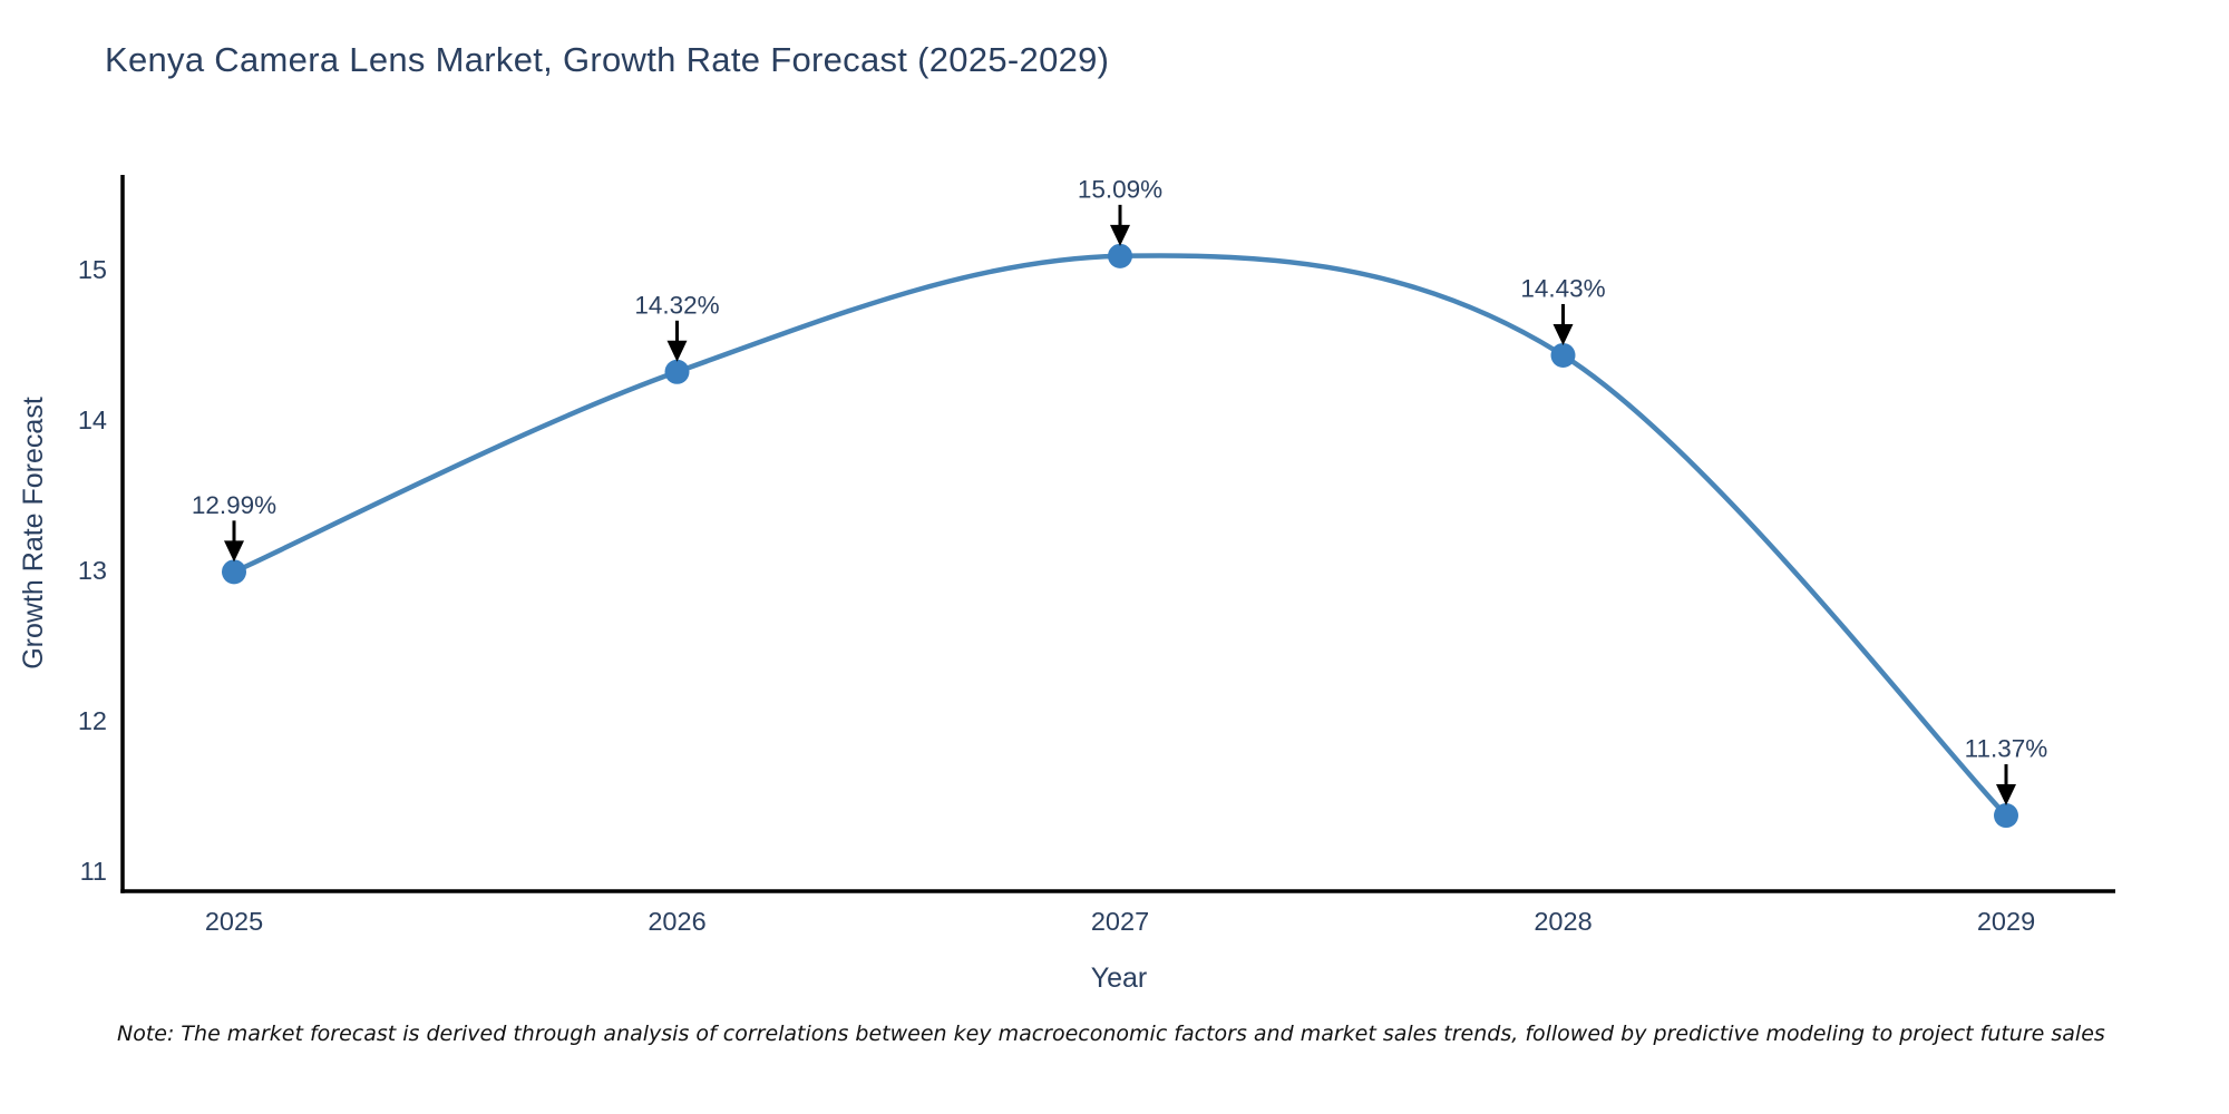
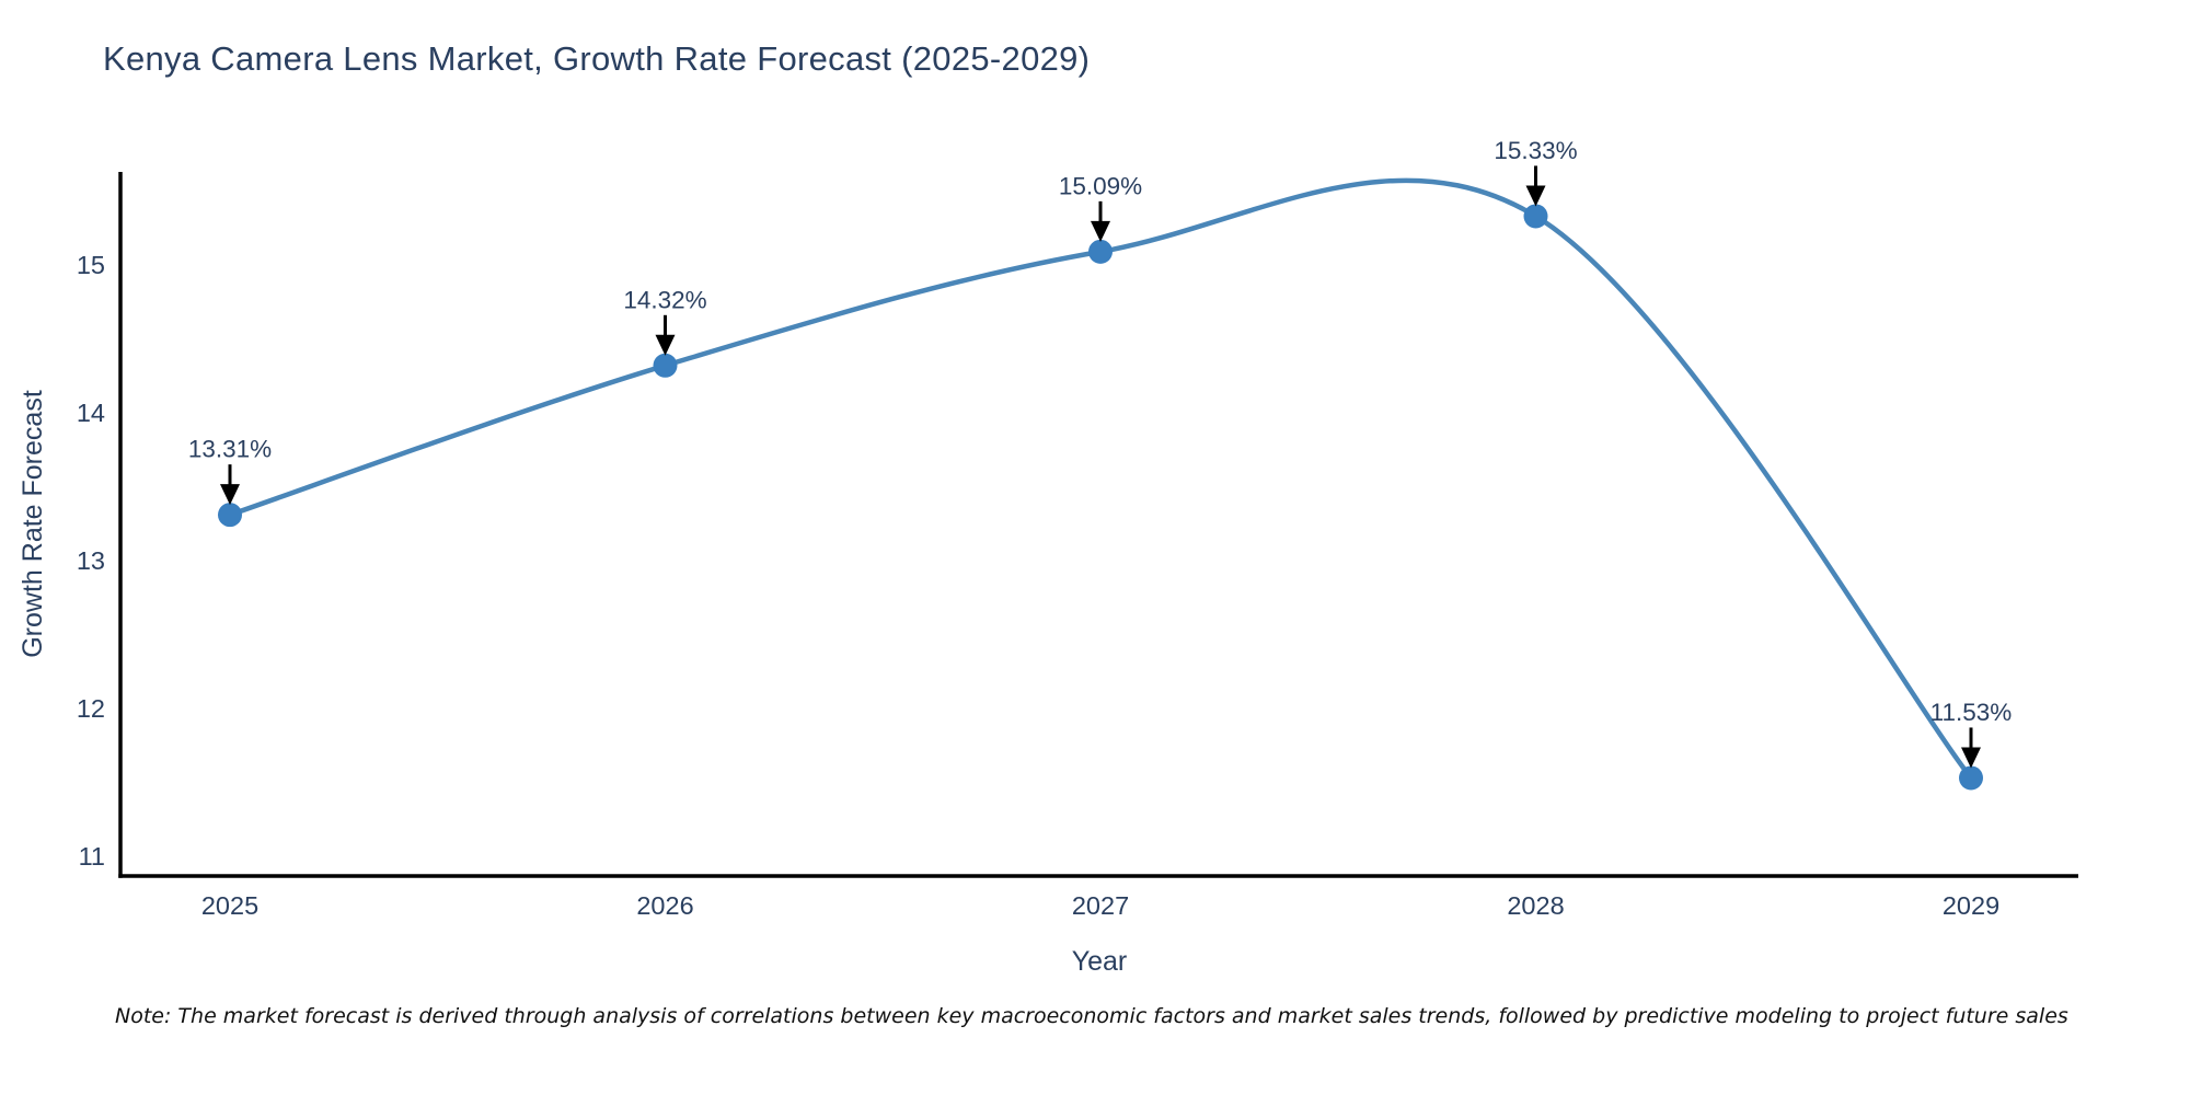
2025: 12.99% -> 13.31%
2028: 14.43% -> 15.33%
2029: 11.37% -> 11.53%
